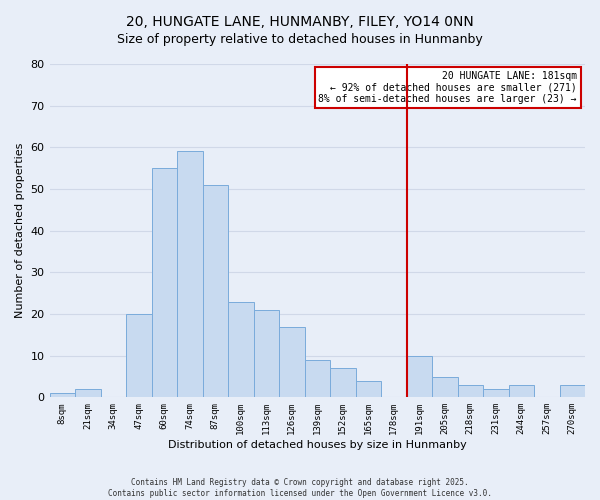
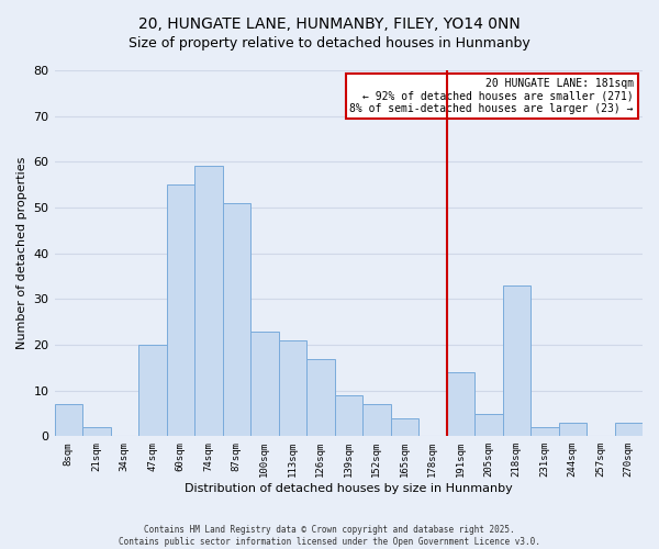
8sqm: 1 -> 7
191sqm: 10 -> 14
218sqm: 3 -> 33
